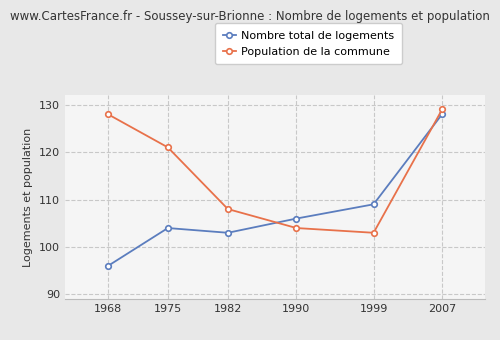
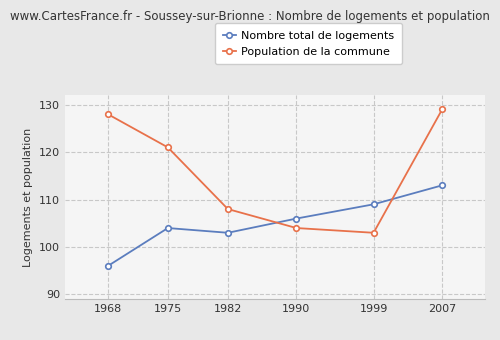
Nombre total de logements/2007: 128 -> 113
